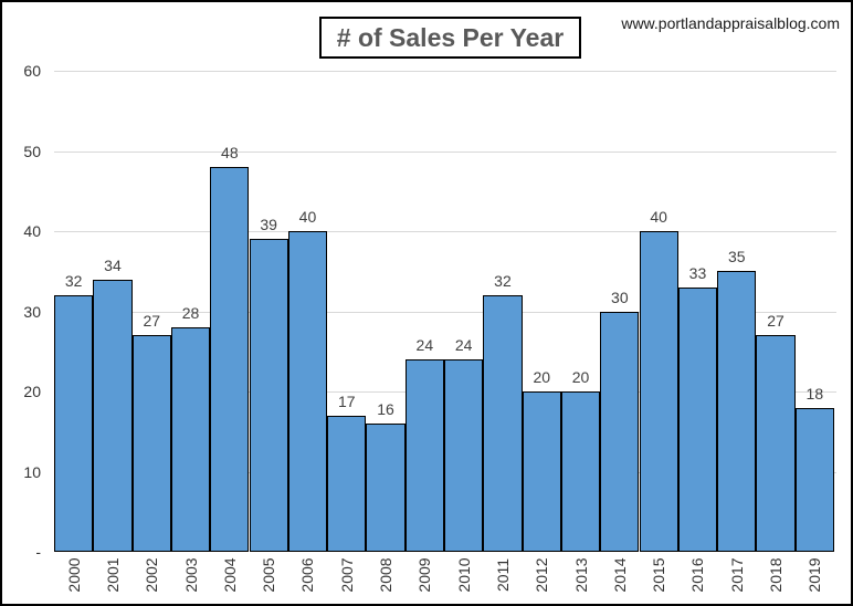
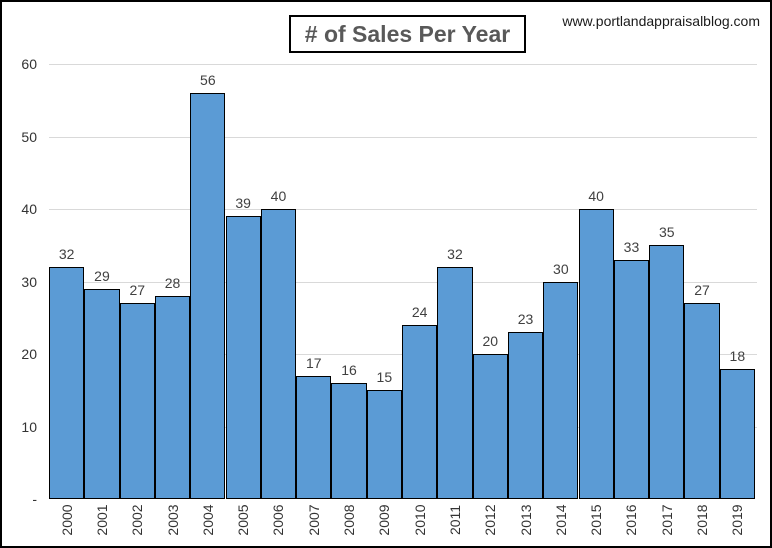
2001: 34 -> 29
2004: 48 -> 56
2009: 24 -> 15
2013: 20 -> 23
